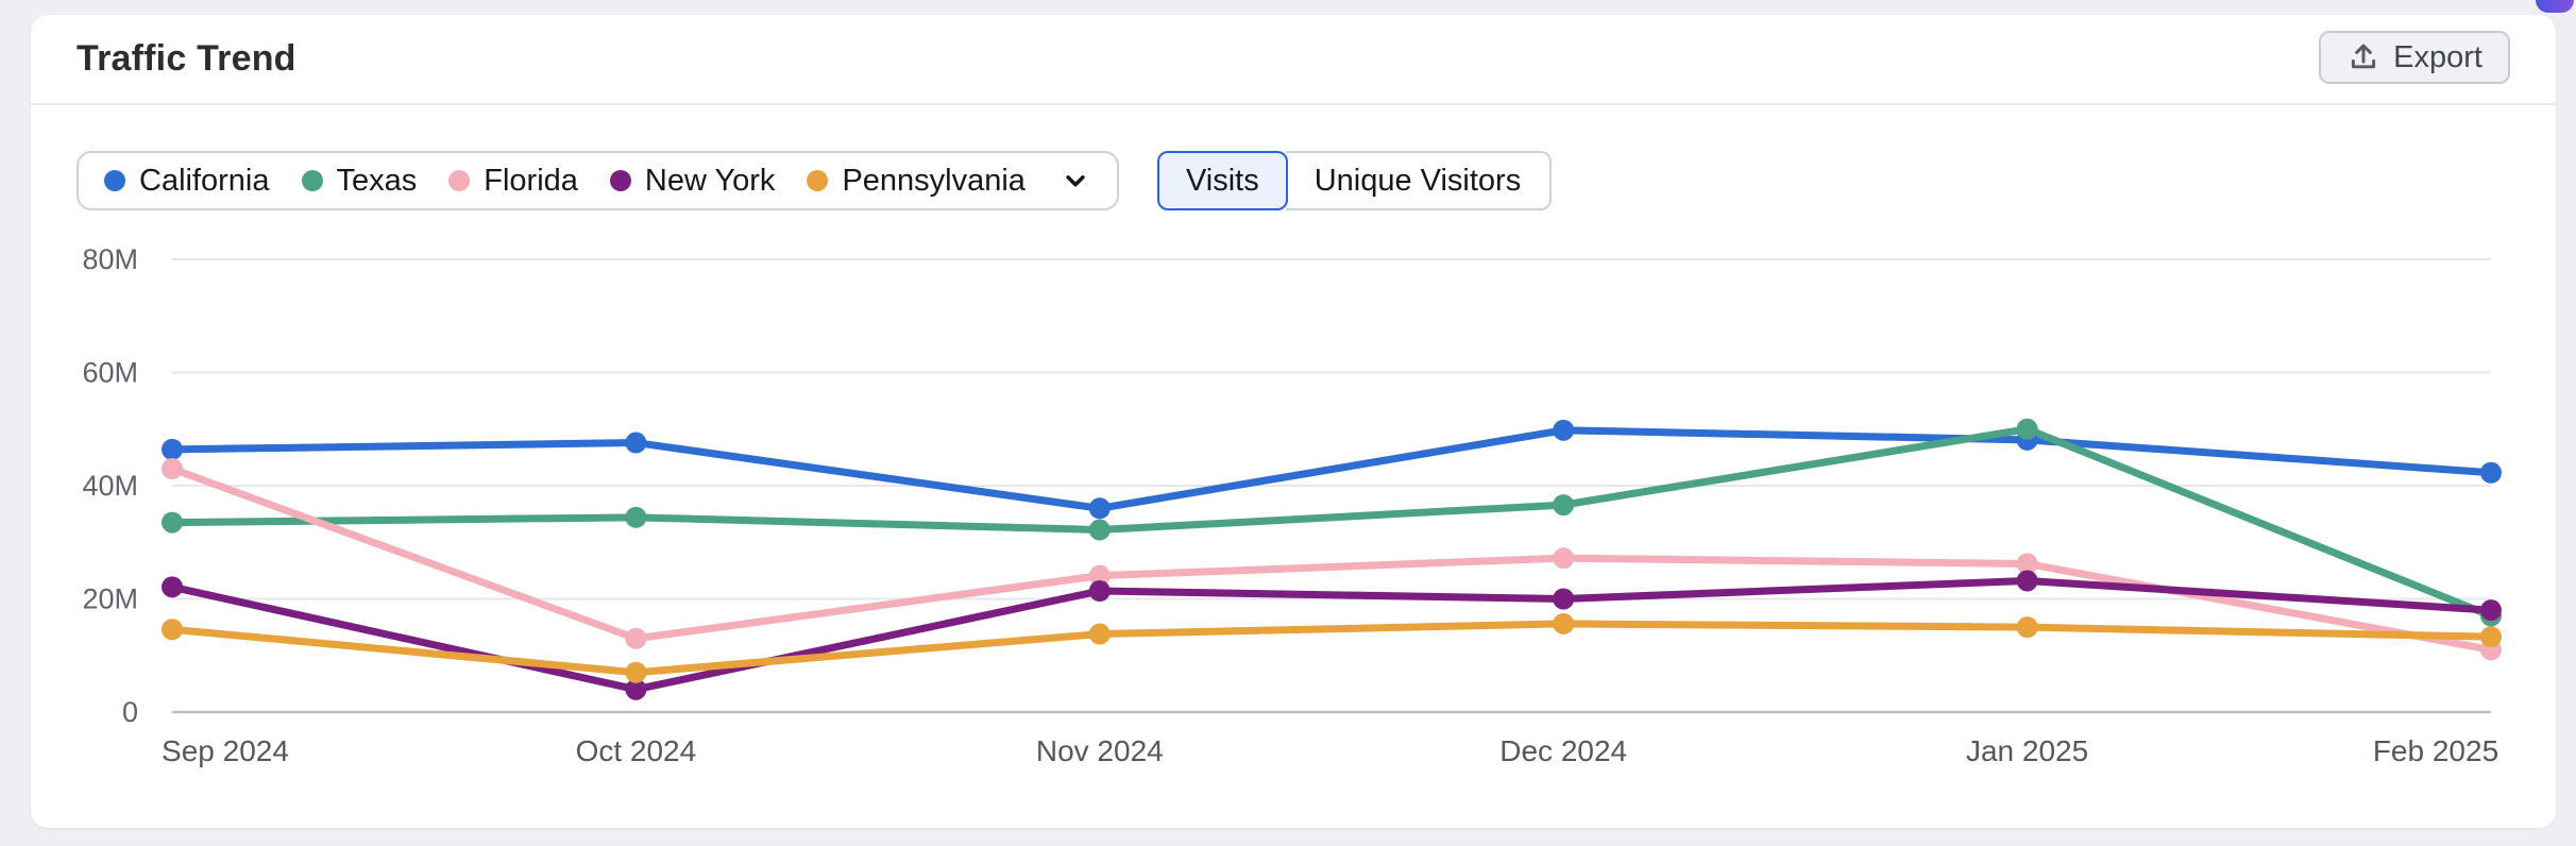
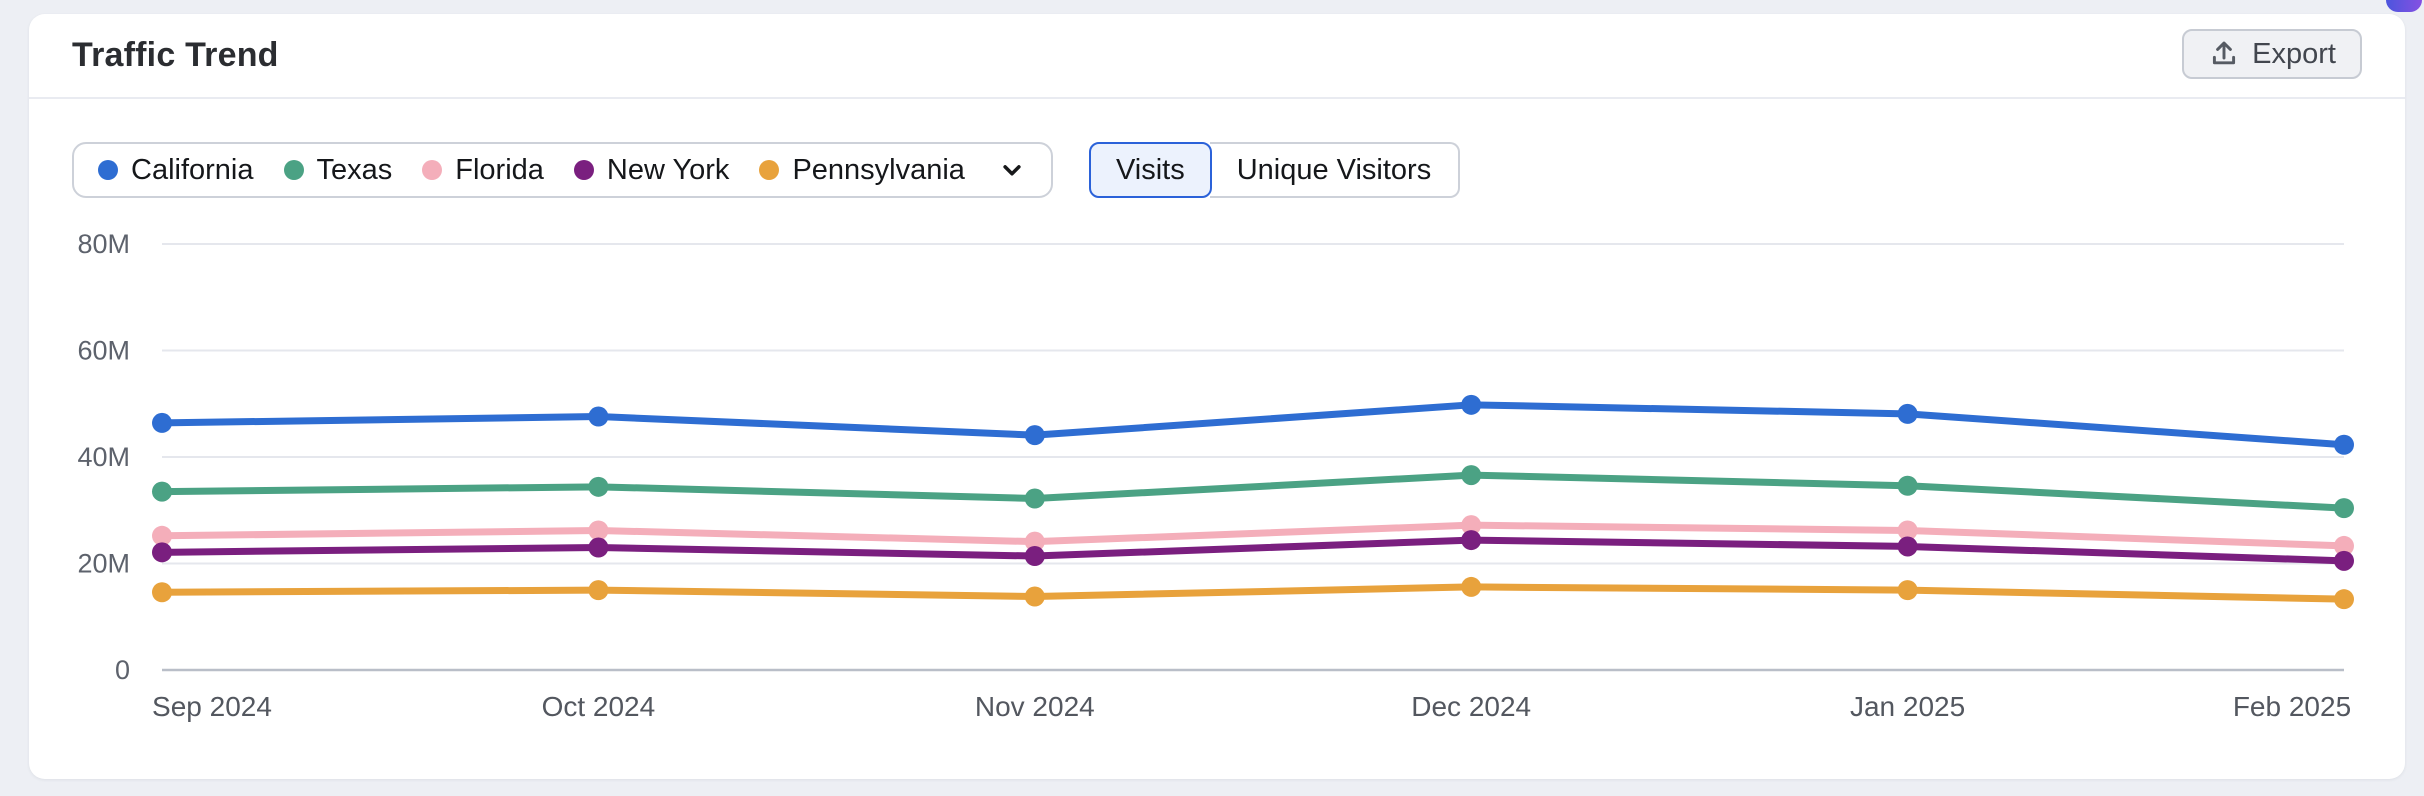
Florida/Sep 2024: 43M -> 25M
Florida/Oct 2024: 13M -> 26M
New York/Oct 2024: 4M -> 23M
Pennsylvania/Oct 2024: 7M -> 15M
California/Nov 2024: 36M -> 44M
New York/Dec 2024: 20M -> 24M
Texas/Jan 2025: 50M -> 35M
Texas/Feb 2025: 17M -> 30M
Florida/Feb 2025: 11M -> 23M
New York/Feb 2025: 18M -> 20M
